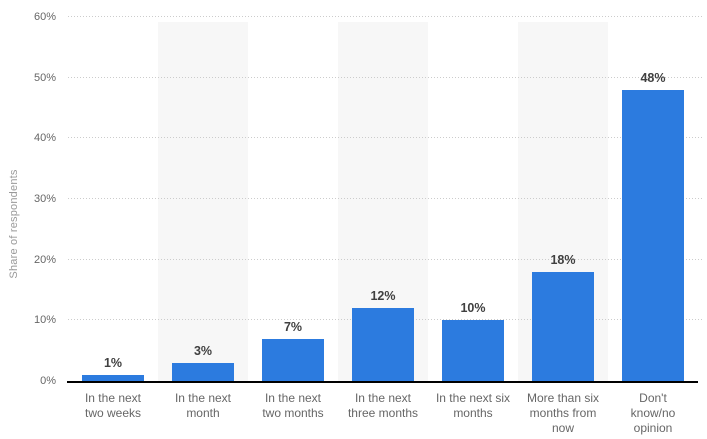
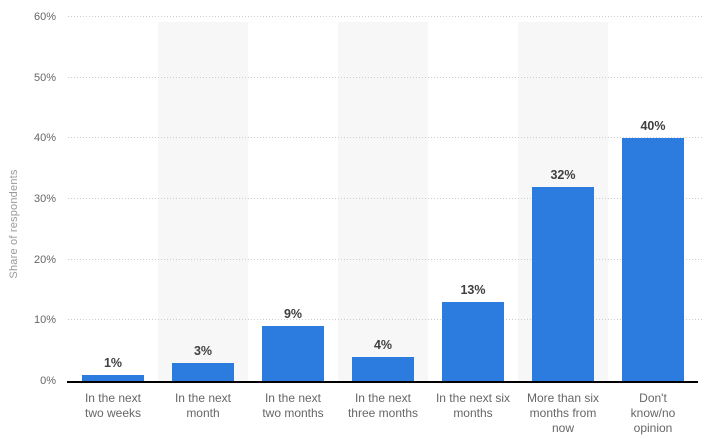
In the next two months: 7% -> 9%
In the next three months: 12% -> 4%
In the next six months: 10% -> 13%
More than six months from now: 18% -> 32%
Don't know/no opinion: 48% -> 40%
